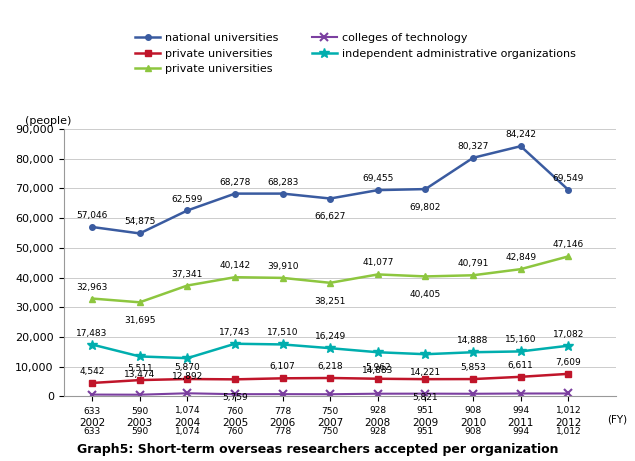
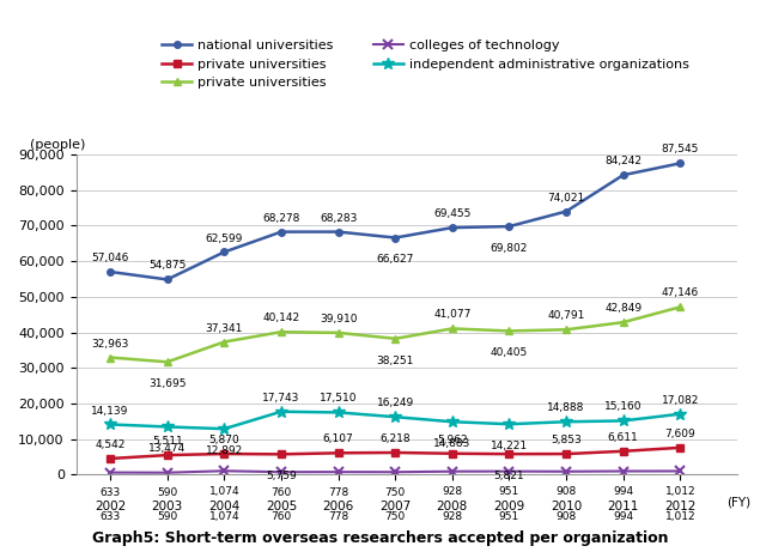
independent administrative organizations/2002: 17,483 -> 14,139
national universities/2010: 80,327 -> 74,021
national universities/2012: 69,549 -> 87,545
